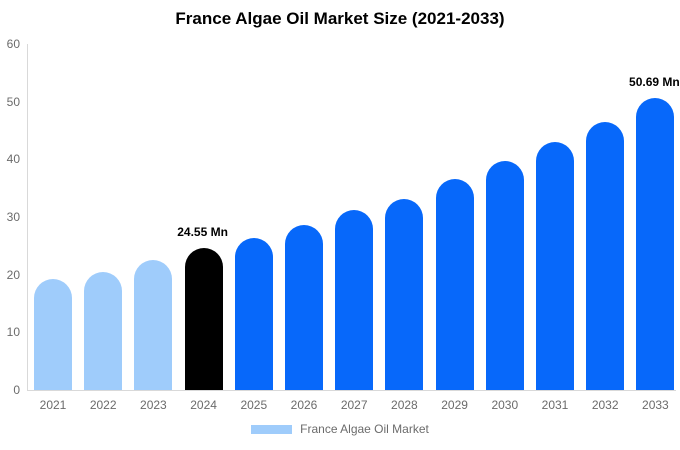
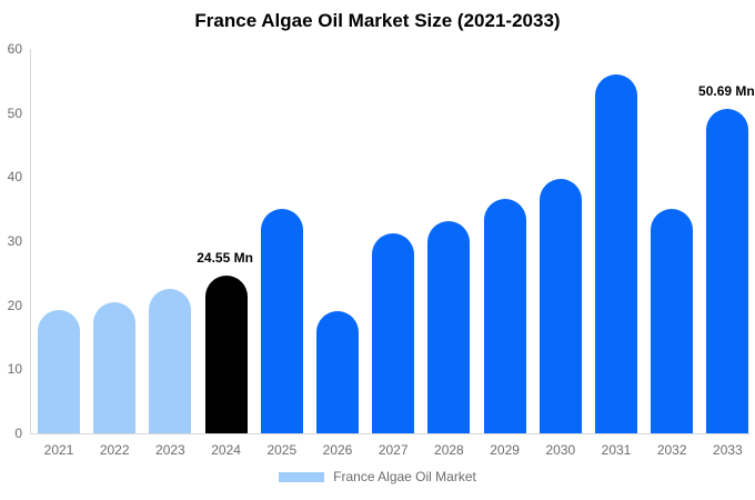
2025: 26 -> 35
2026: 29 -> 19
2031: 43 -> 56
2032: 46 -> 35
